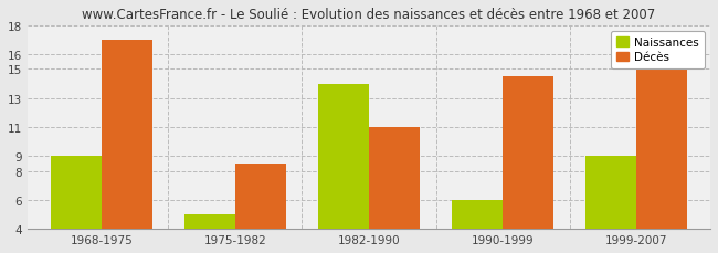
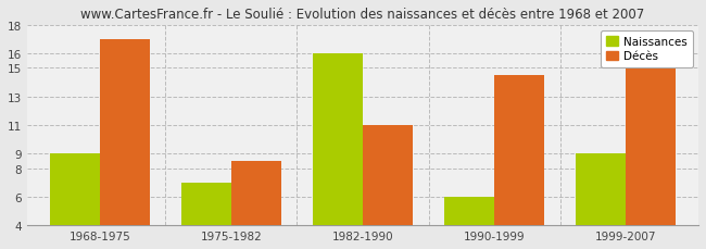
Naissances/1975-1982: 5 -> 7
Naissances/1982-1990: 14 -> 16
